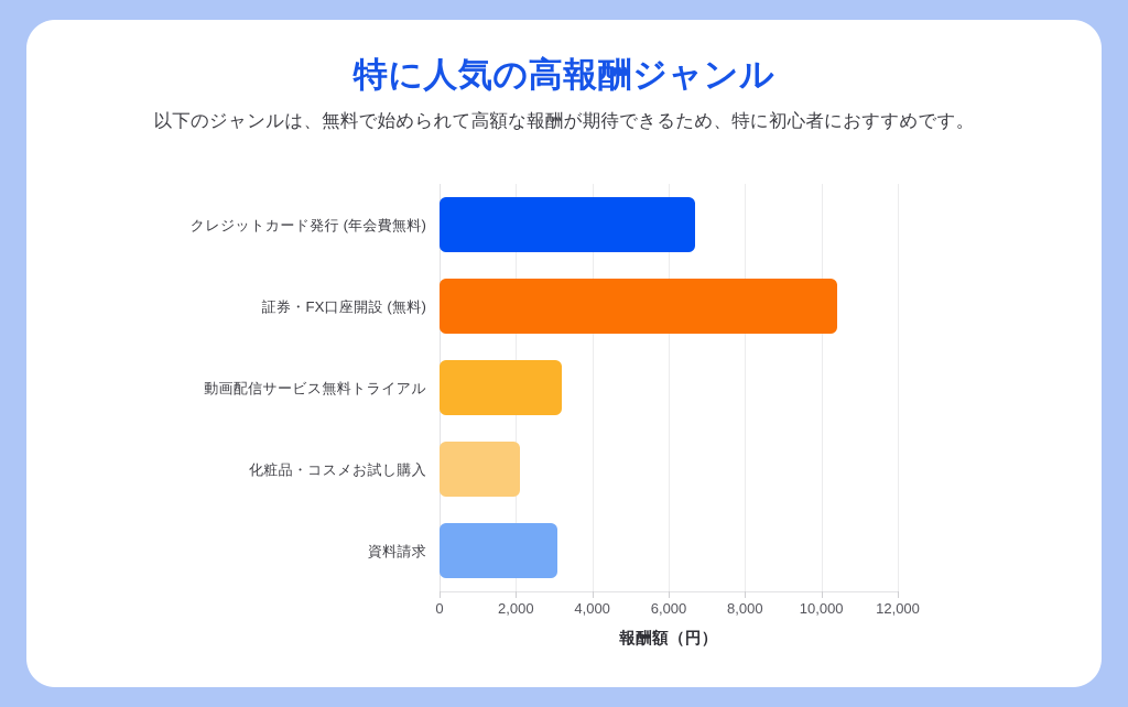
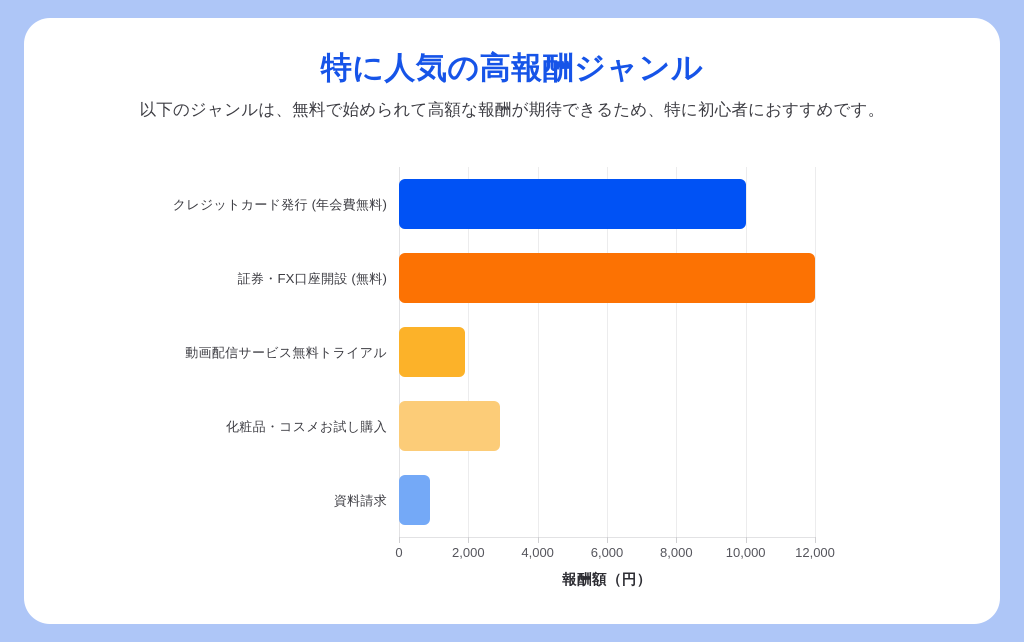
クレジットカード発行 (年会費無料): 6700 -> 10000
証券・FX口座開設 (無料): 10400 -> 12000
動画配信サービス無料トライアル: 3200 -> 1900
化粧品・コスメお試し購入: 2100 -> 2900
資料請求: 3100 -> 900
